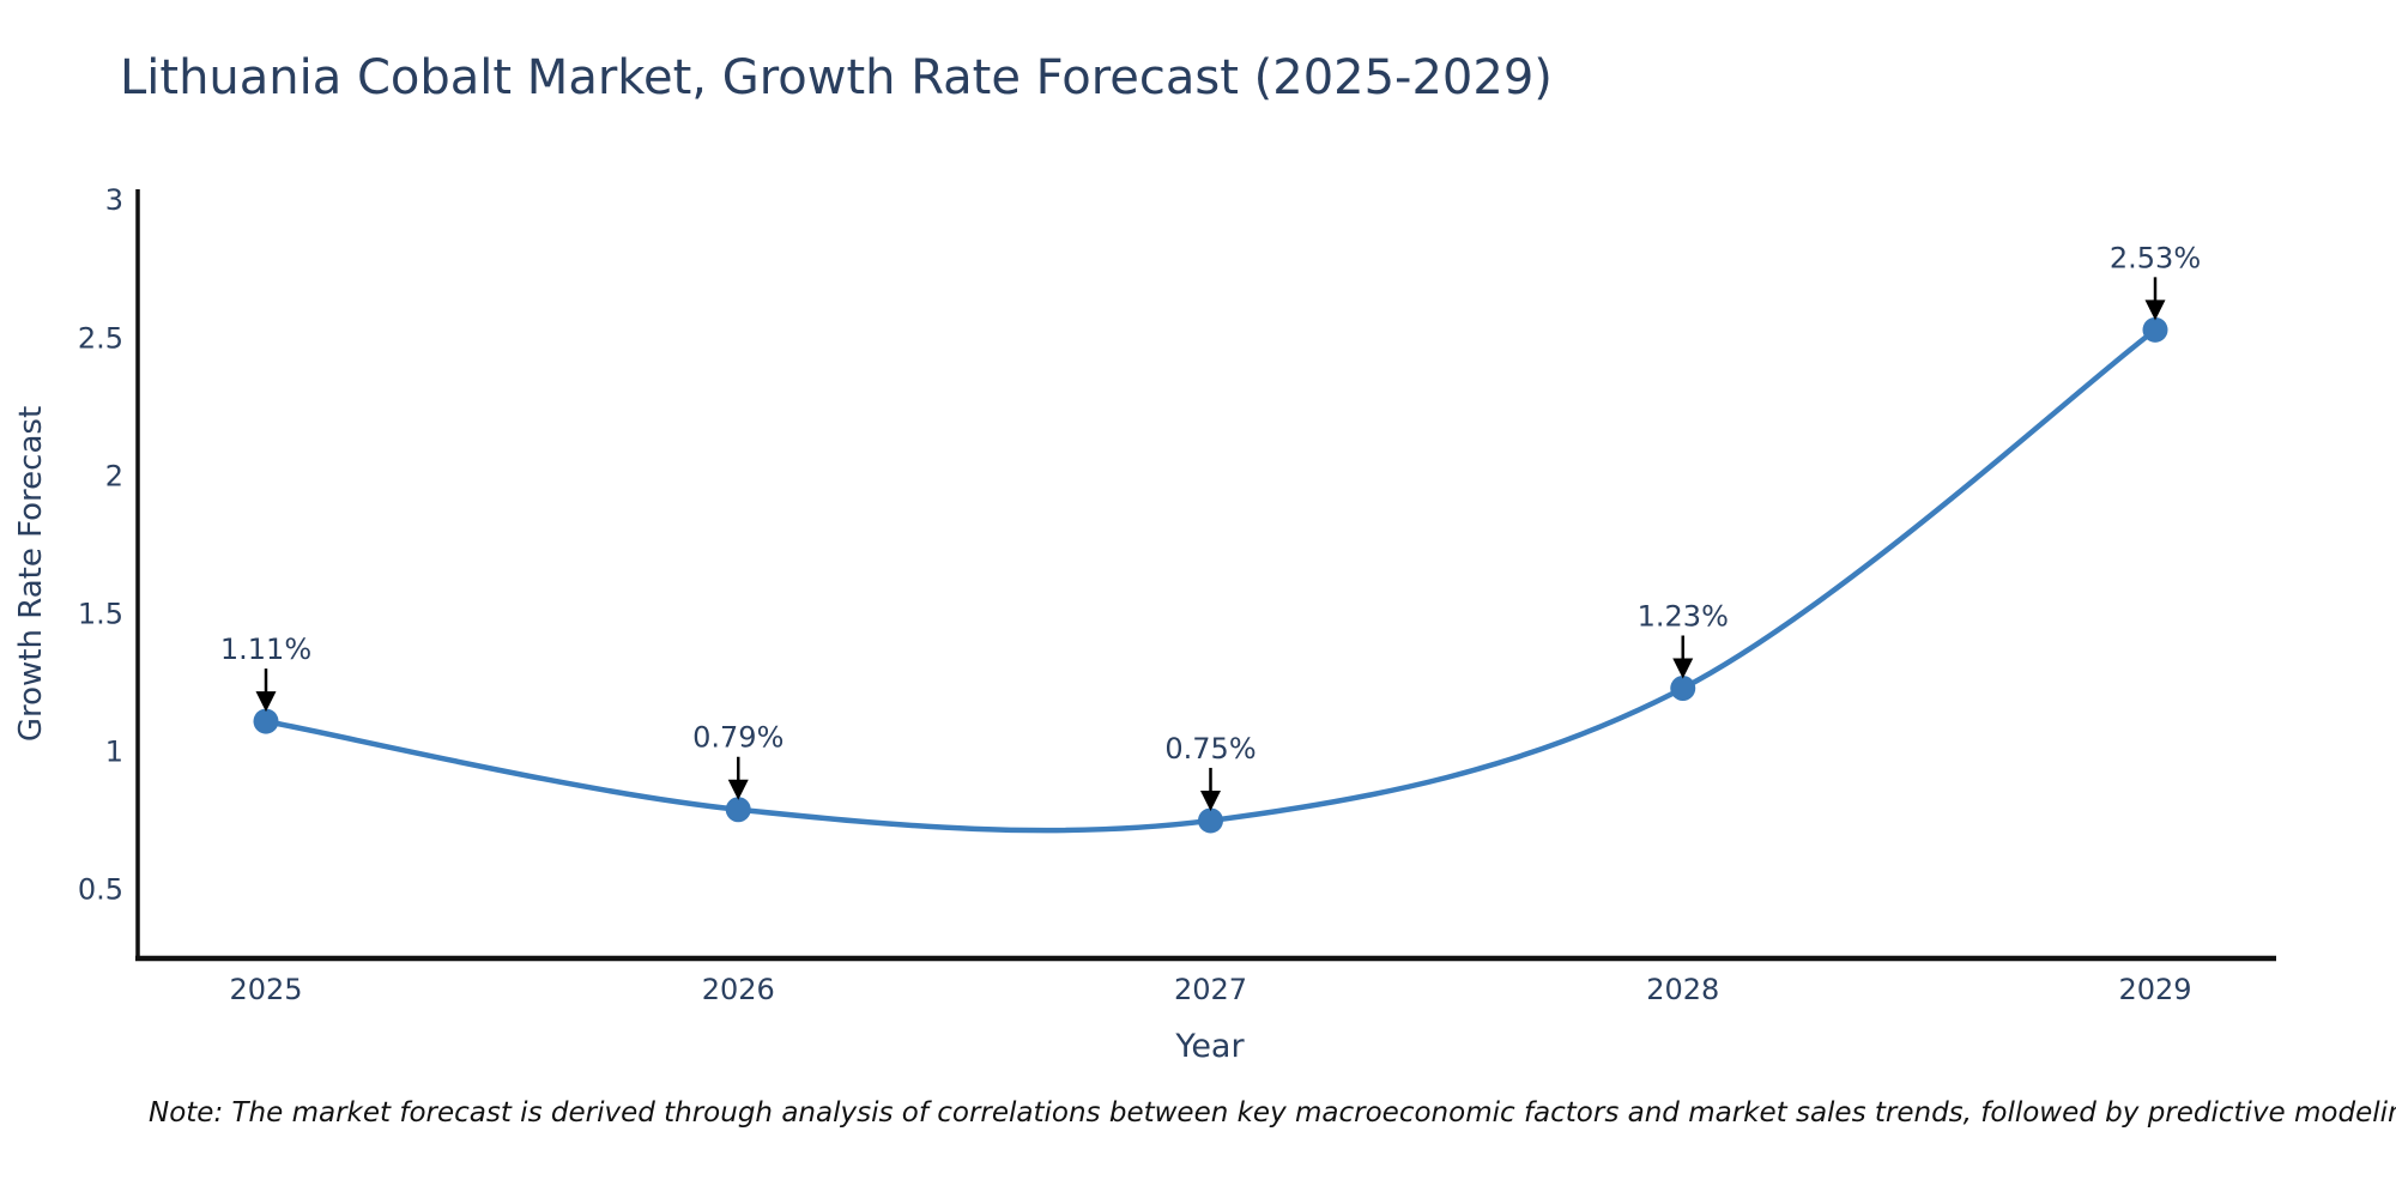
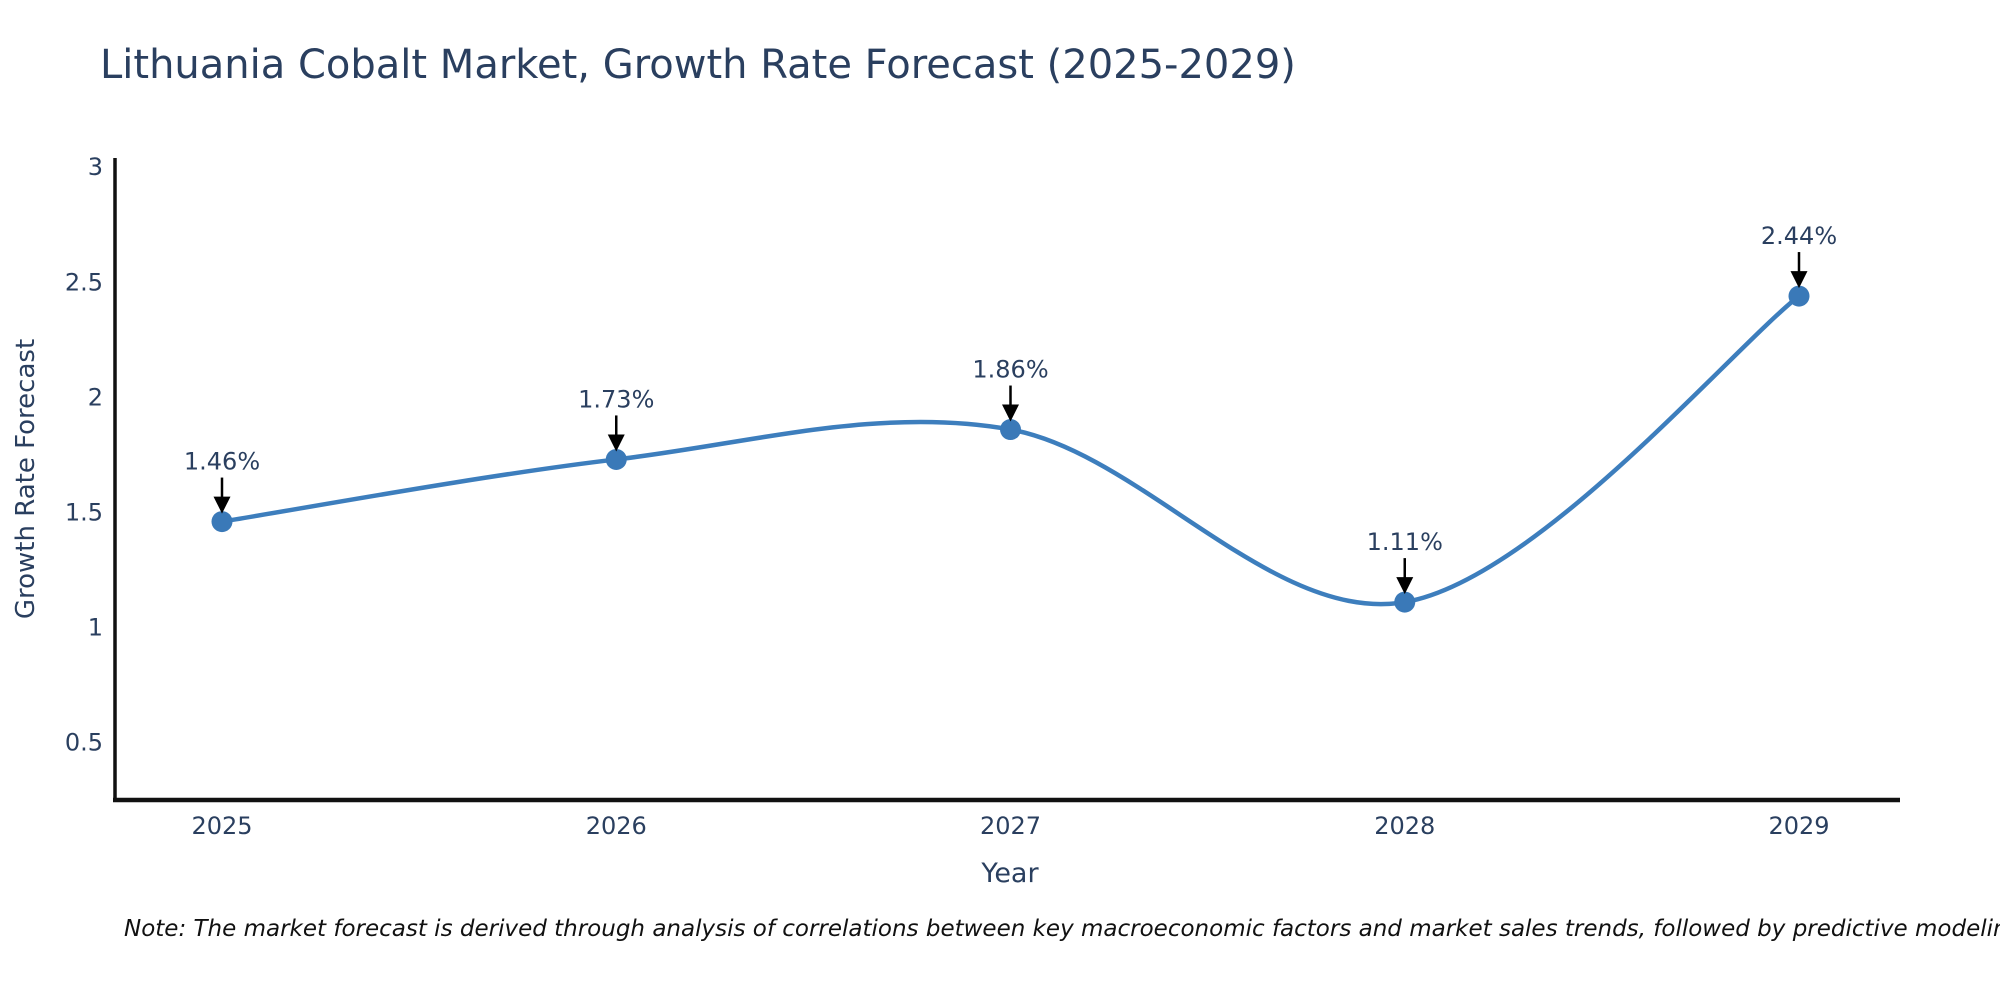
2025: 1.11% -> 1.46%
2026: 0.79% -> 1.73%
2027: 0.75% -> 1.86%
2028: 1.23% -> 1.11%
2029: 2.53% -> 2.44%
